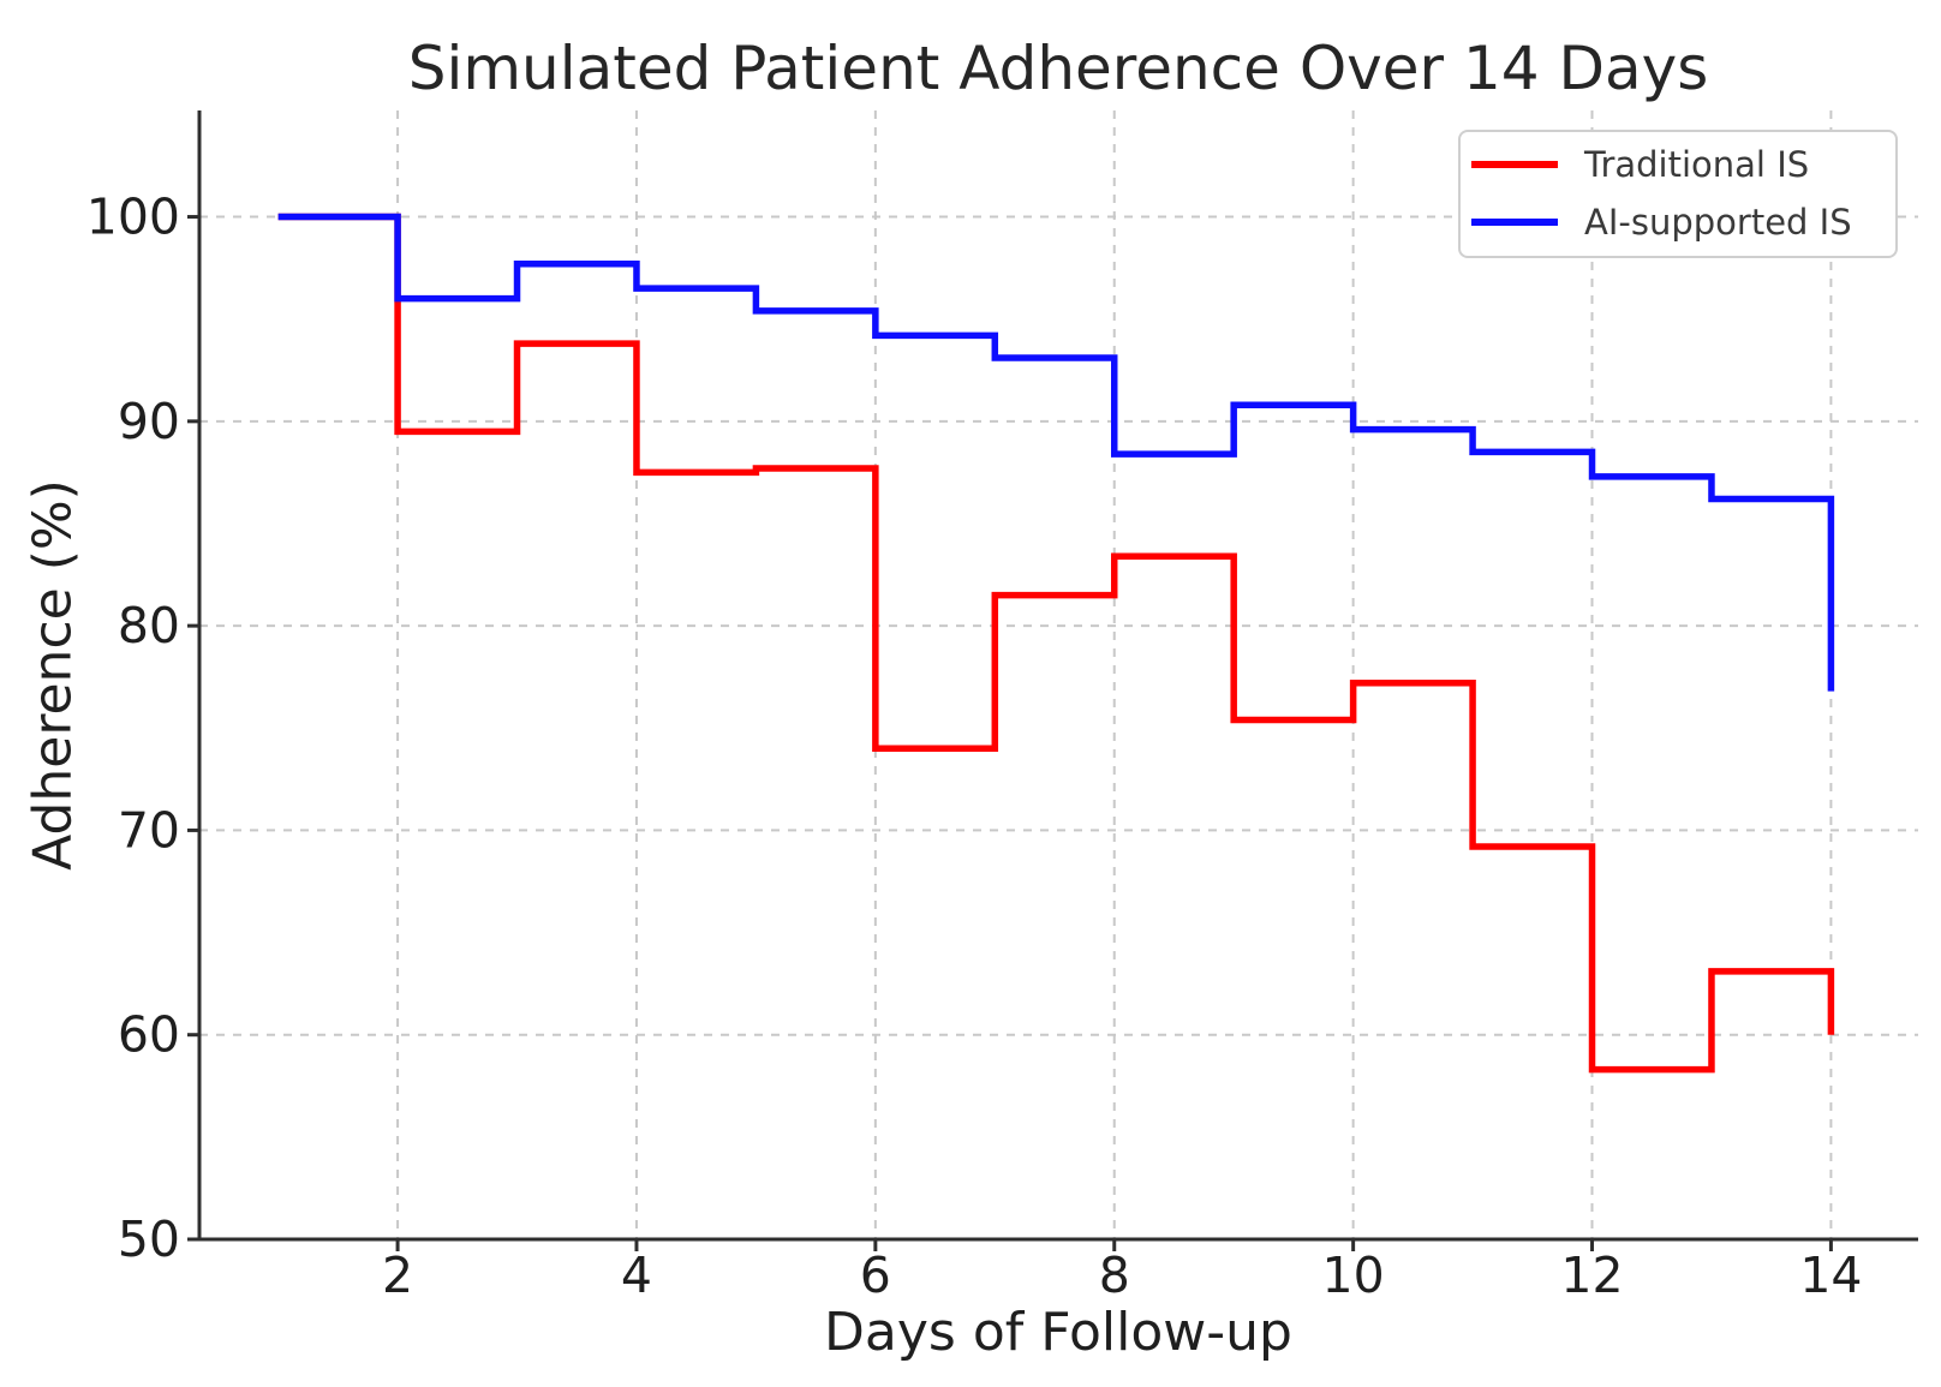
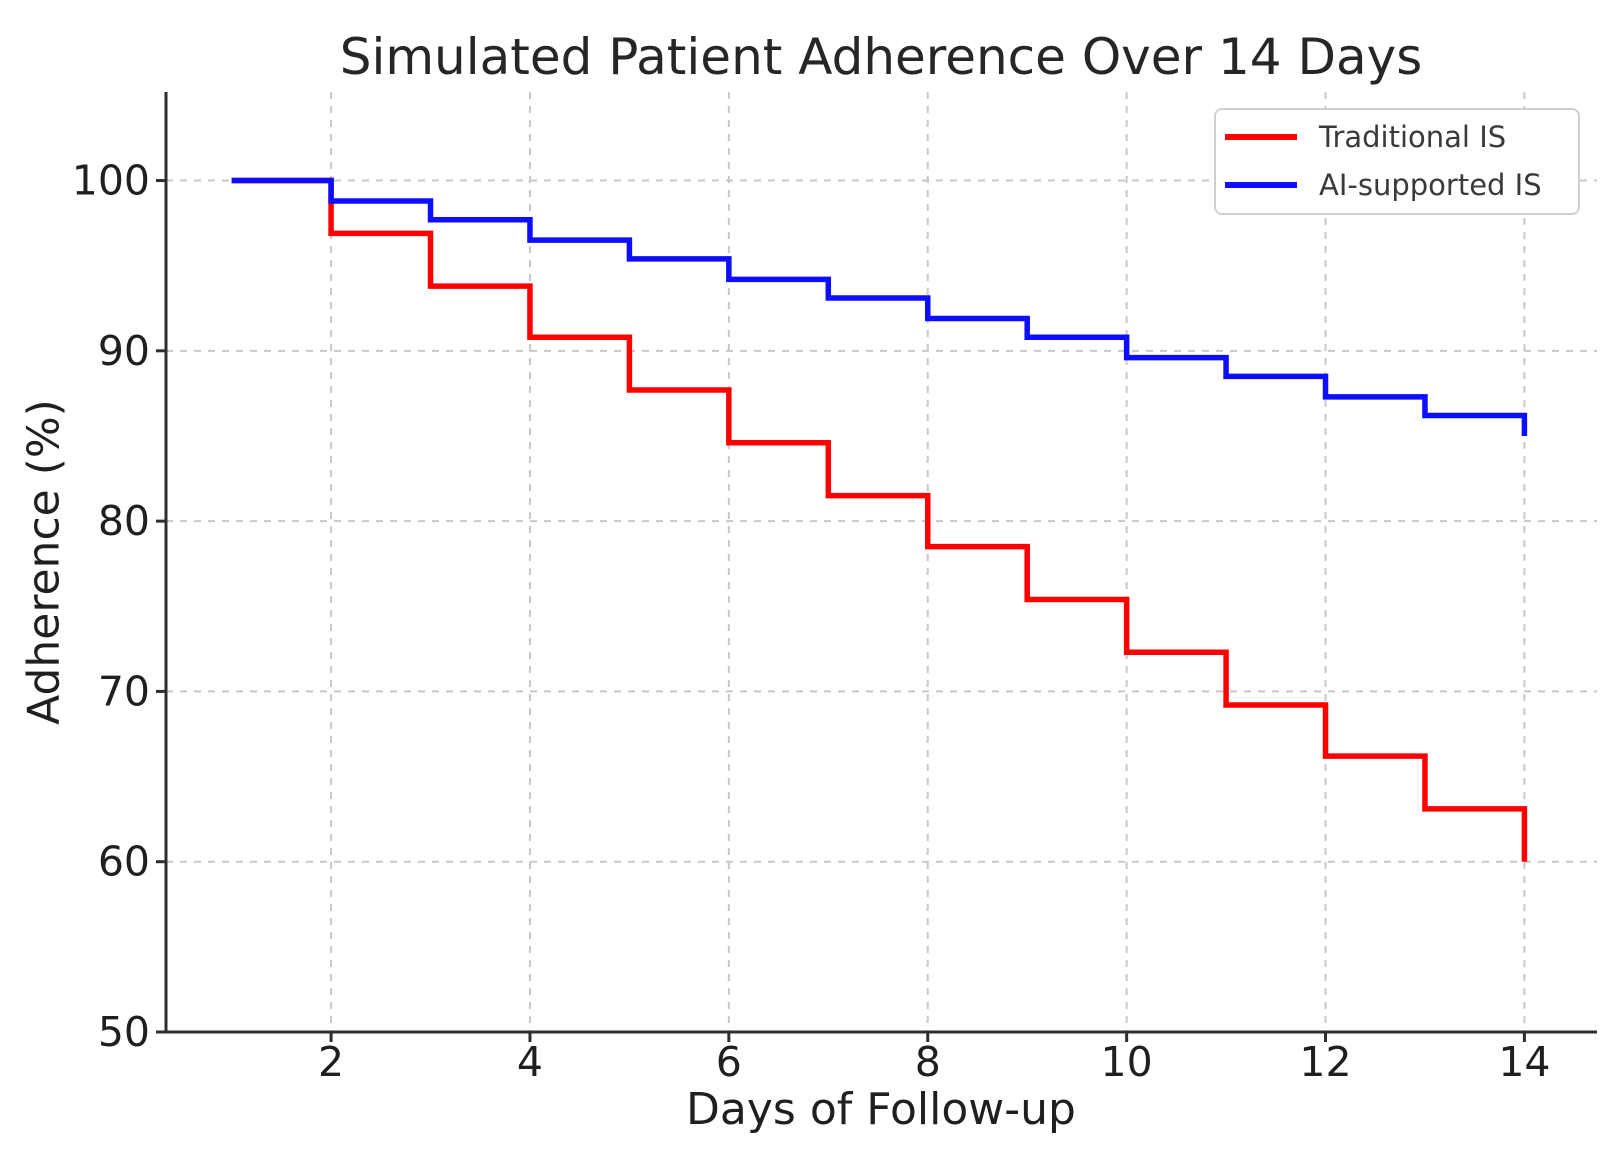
Traditional IS/2: 89.5 -> 96.9
AI-supported IS/2: 96.0 -> 98.8
Traditional IS/4: 87.5 -> 90.8
Traditional IS/6: 74.0 -> 84.6
Traditional IS/8: 83.4 -> 78.5
AI-supported IS/8: 88.4 -> 91.9
Traditional IS/10: 77.2 -> 72.3
Traditional IS/12: 58.3 -> 66.2
AI-supported IS/14: 76.8 -> 85.0
